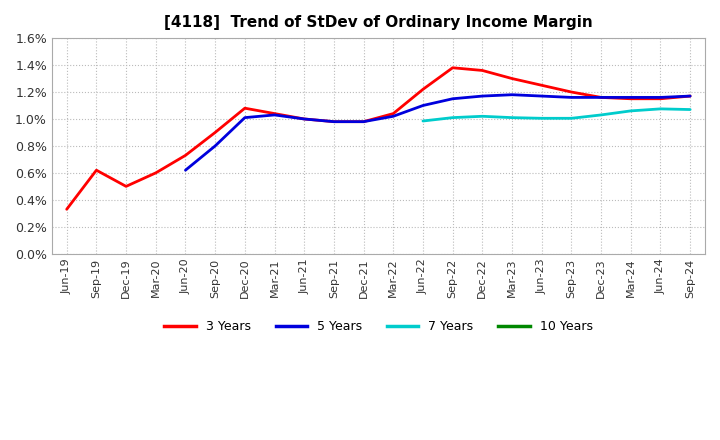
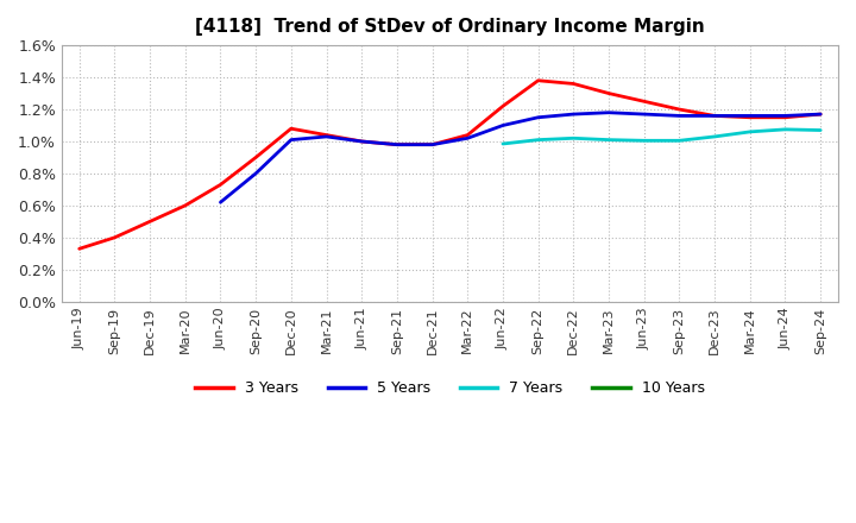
3 Years/Sep-19: 0.62% -> 0.40%
